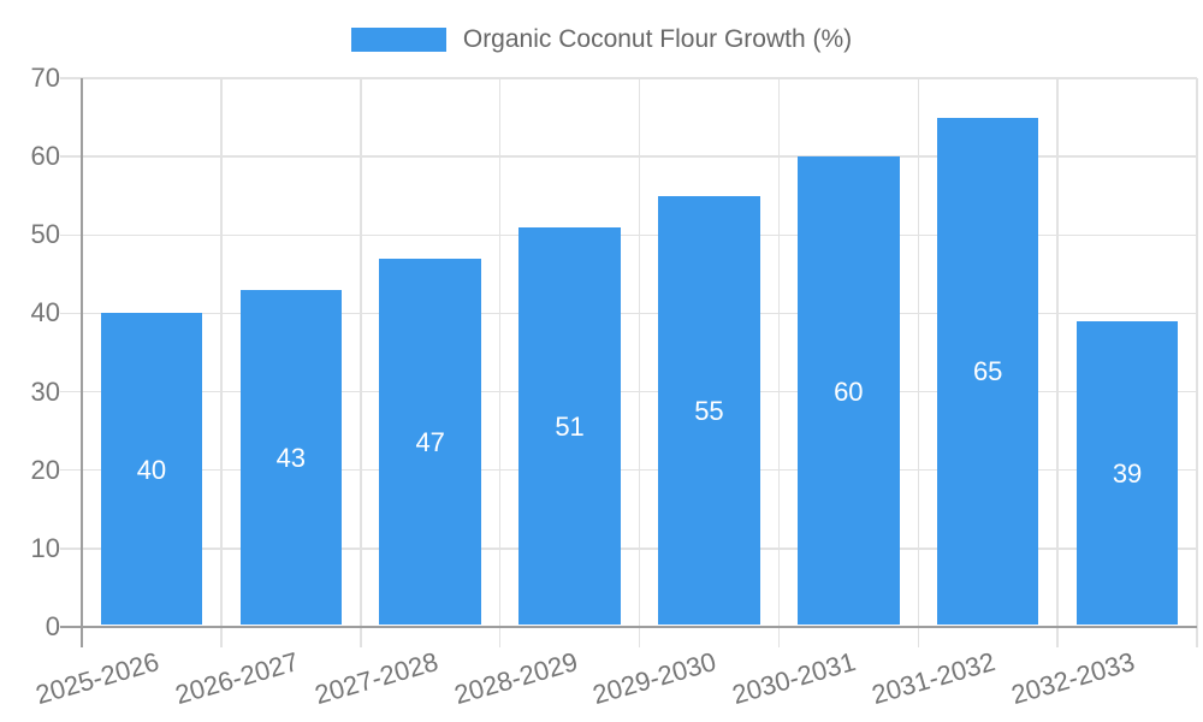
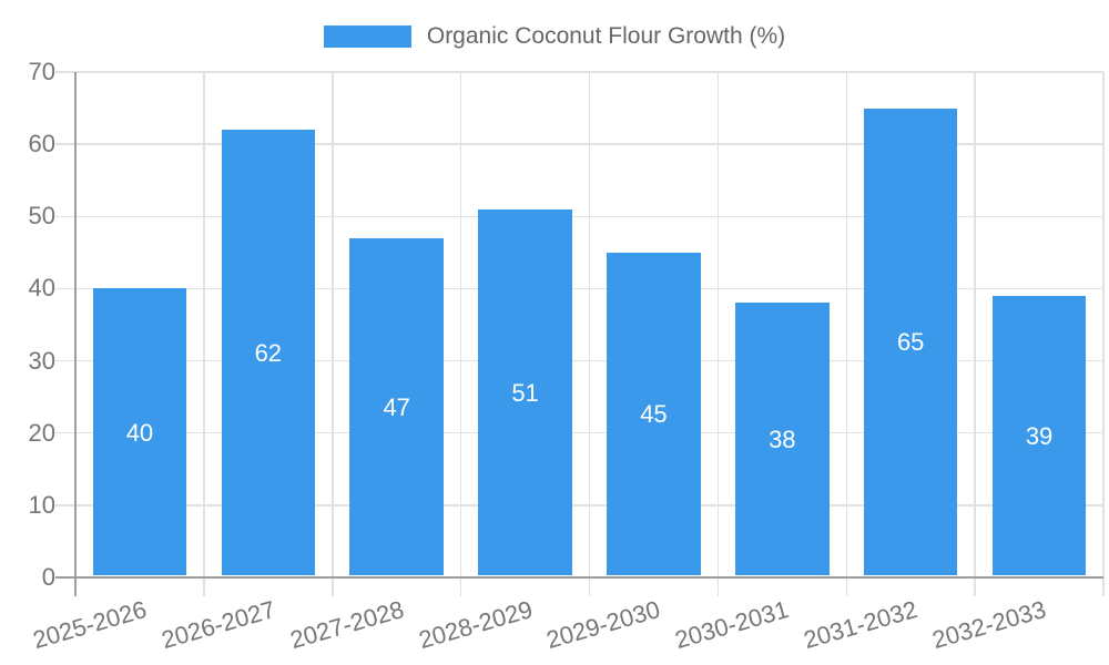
2026-2027: 43 -> 62
2029-2030: 55 -> 45
2030-2031: 60 -> 38
